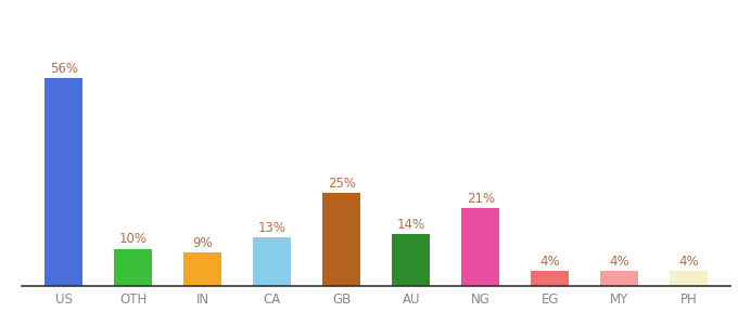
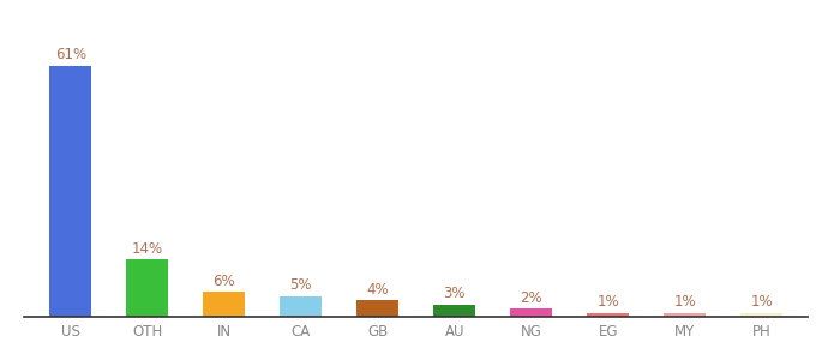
US: 56% -> 61%
OTH: 10% -> 14%
IN: 9% -> 6%
CA: 13% -> 5%
GB: 25% -> 4%
AU: 14% -> 3%
NG: 21% -> 2%
EG: 4% -> 1%
MY: 4% -> 1%
PH: 4% -> 1%
